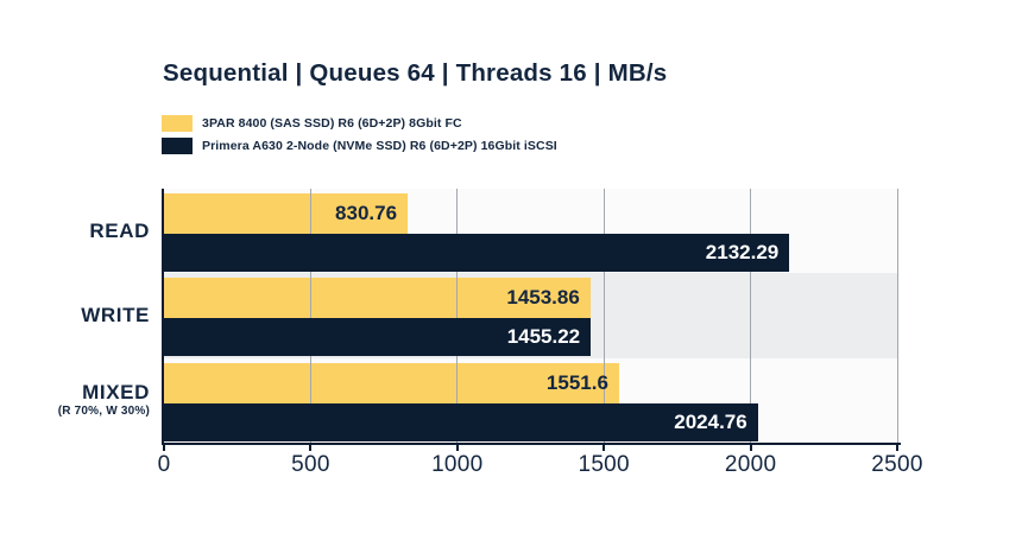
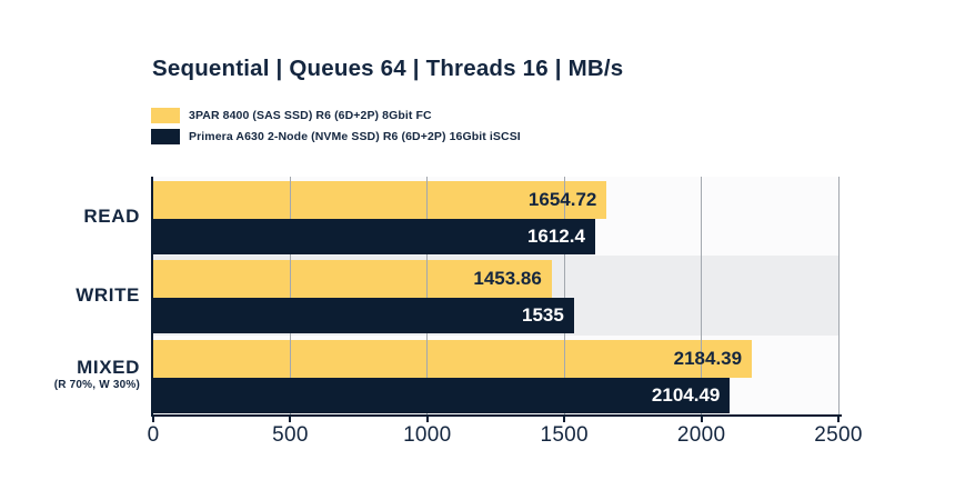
3PAR 8400 (SAS SSD) R6 (6D+2P) 8Gbit FC/READ: 830.76 -> 1654.72
Primera A630 2-Node (NVMe SSD) R6 (6D+2P) 16Gbit iSCSI/READ: 2132.29 -> 1612.4
Primera A630 2-Node (NVMe SSD) R6 (6D+2P) 16Gbit iSCSI/WRITE: 1455.22 -> 1535
3PAR 8400 (SAS SSD) R6 (6D+2P) 8Gbit FC/MIXED: 1551.6 -> 2184.39
Primera A630 2-Node (NVMe SSD) R6 (6D+2P) 16Gbit iSCSI/MIXED: 2024.76 -> 2104.49
